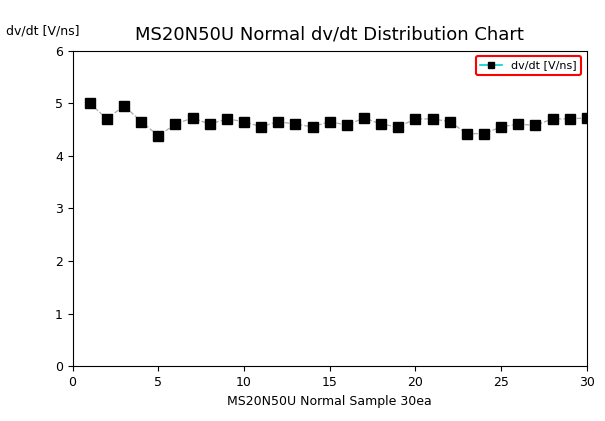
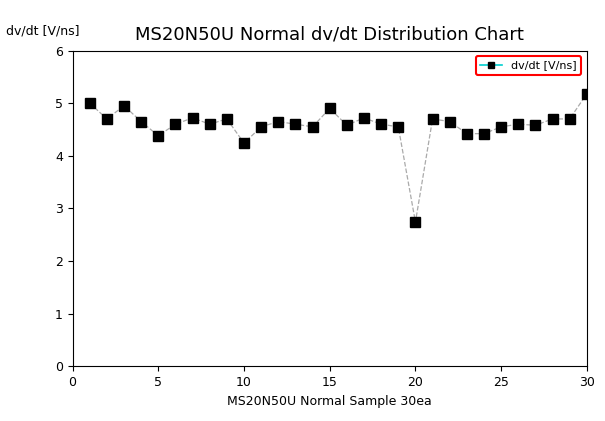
10: 4.65 -> 4.24
15: 4.65 -> 4.90
20: 4.70 -> 2.74
30: 4.72 -> 5.18
